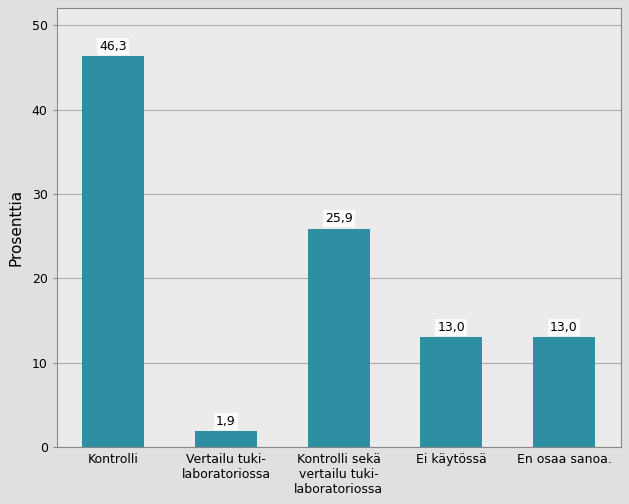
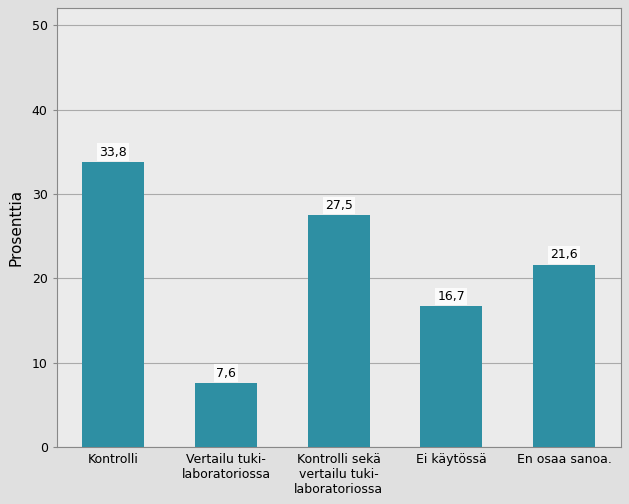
Kontrolli: 46,3 -> 33,8
Vertailu tuki- laboratoriossa: 1,9 -> 7,6
Kontrolli sekä vertailu tuki- laboratoriossa: 25,9 -> 27,5
Ei käytössä: 13,0 -> 16,7
En osaa sanoa.: 13,0 -> 21,6
